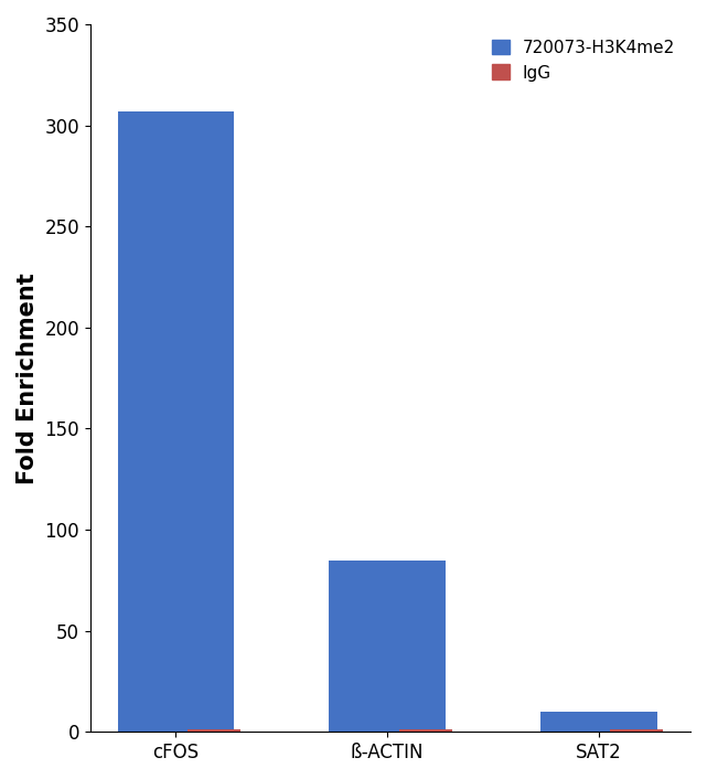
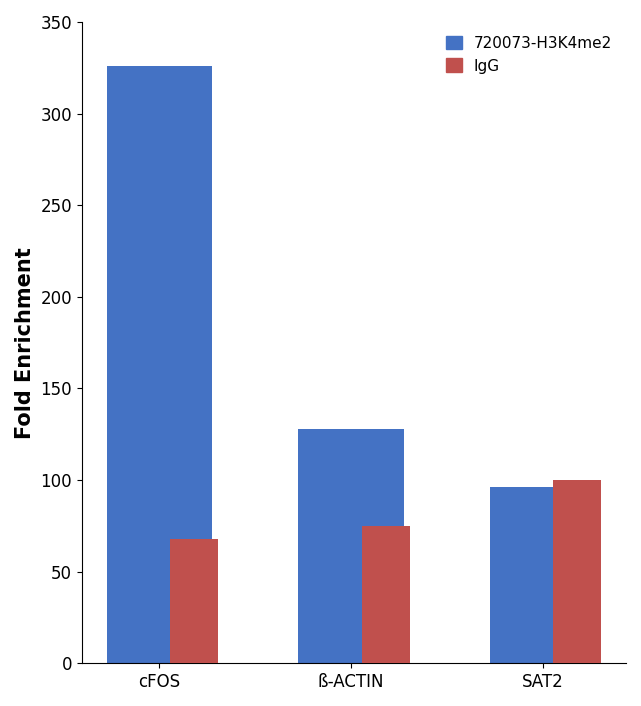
720073-H3K4me2/cFOS: 307 -> 326
IgG/cFOS: 2 -> 68
720073-H3K4me2/ß-ACTIN: 85 -> 128
IgG/ß-ACTIN: 1 -> 75
720073-H3K4me2/SAT2: 10 -> 96
IgG/SAT2: 1 -> 100
